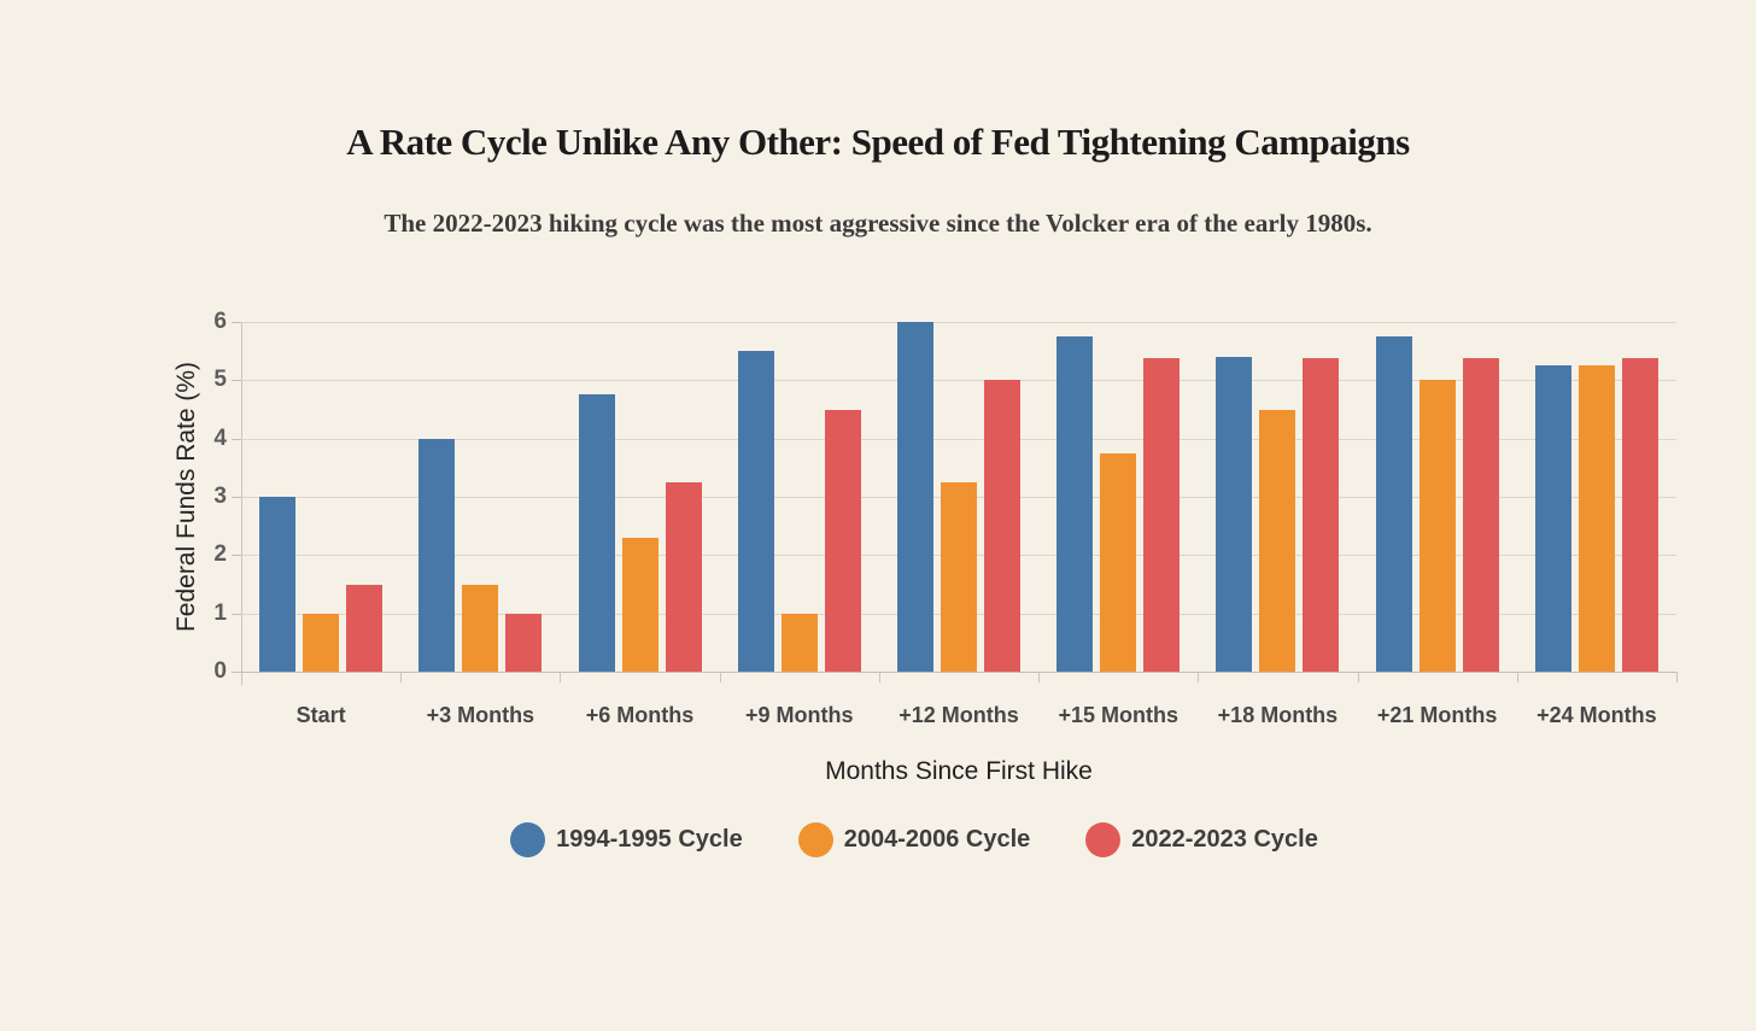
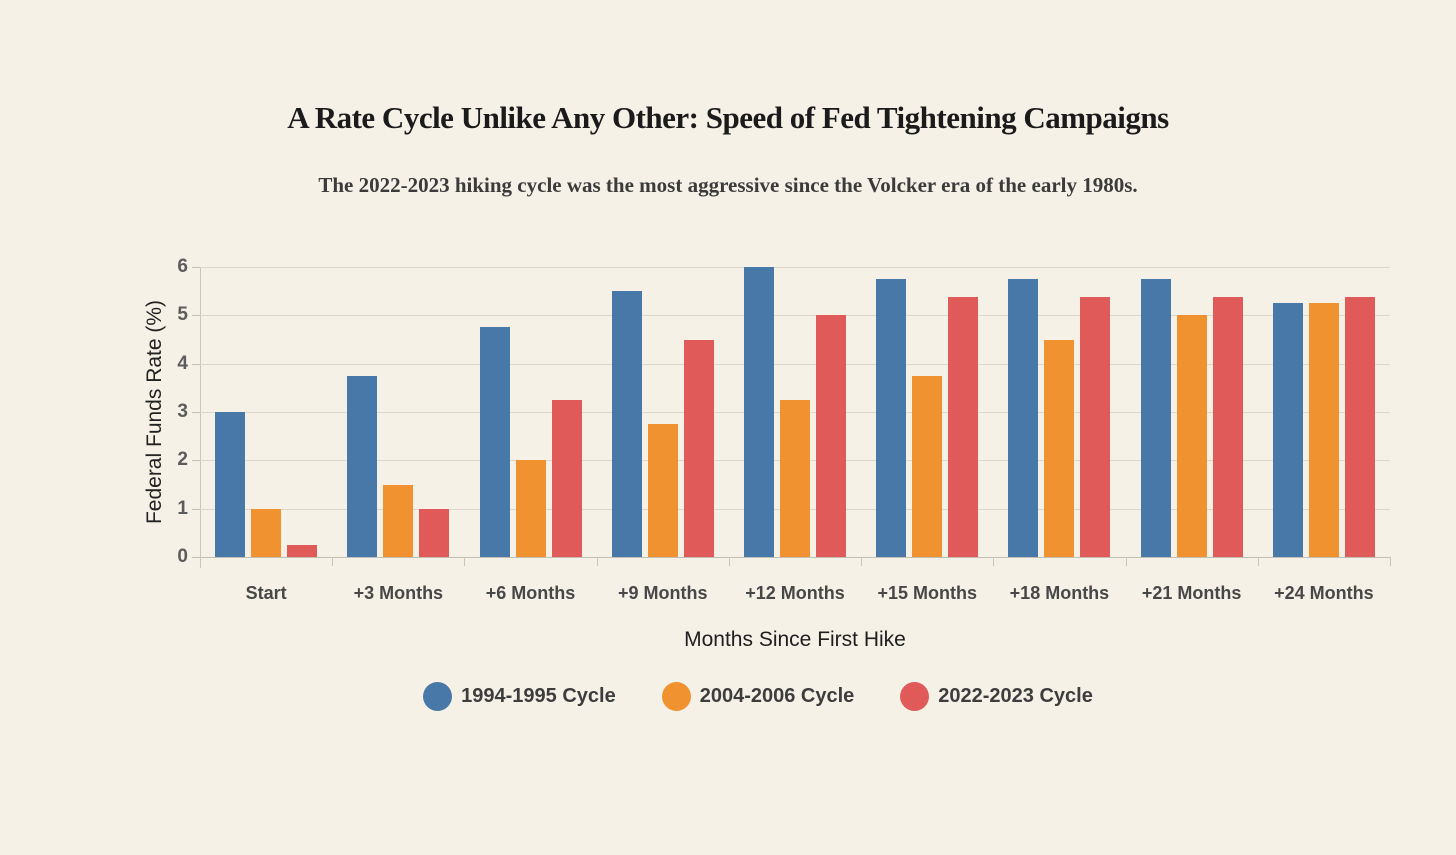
2022-2023 Cycle/Start: 1.5 -> 0.2
1994-1995 Cycle/+3 Months: 4.0 -> 3.8
2004-2006 Cycle/+6 Months: 2.3 -> 2.0
2004-2006 Cycle/+9 Months: 1.0 -> 2.8
1994-1995 Cycle/+18 Months: 5.4 -> 5.8
